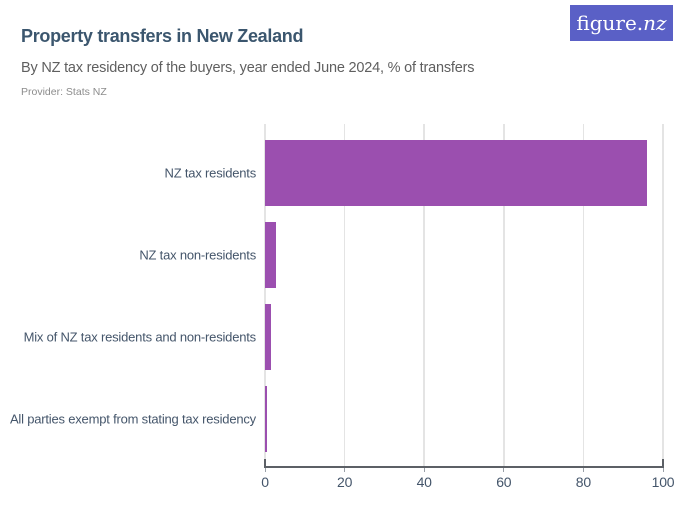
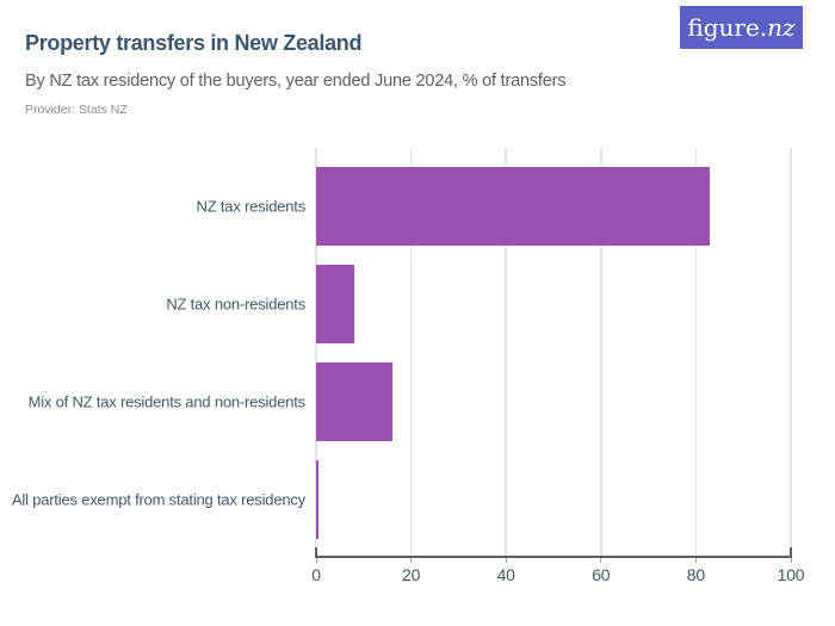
NZ tax residents: 96 -> 83
NZ tax non-residents: 3 -> 8
Mix of NZ tax residents and non-residents: 2 -> 16
